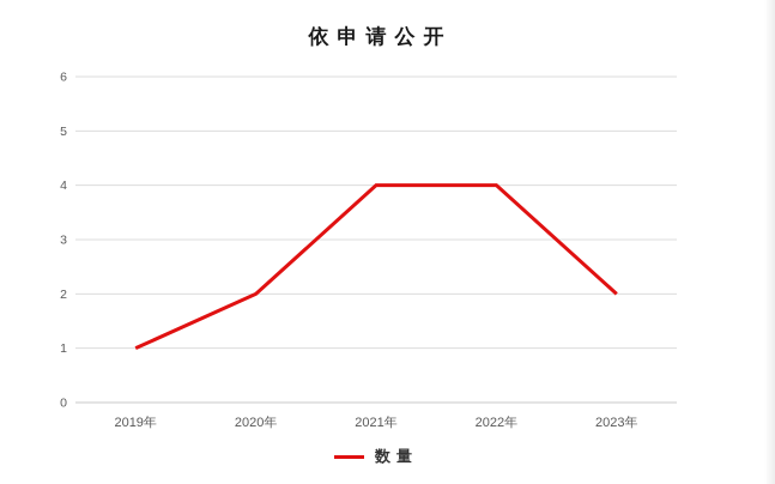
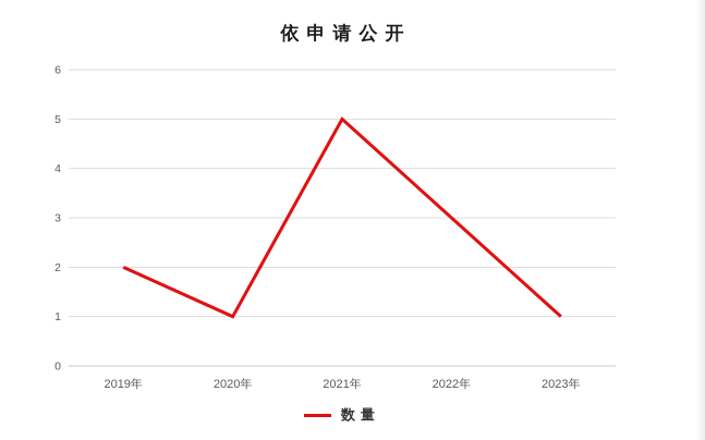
2019年: 1 -> 2
2020年: 2 -> 1
2021年: 4 -> 5
2022年: 4 -> 3
2023年: 2 -> 1
